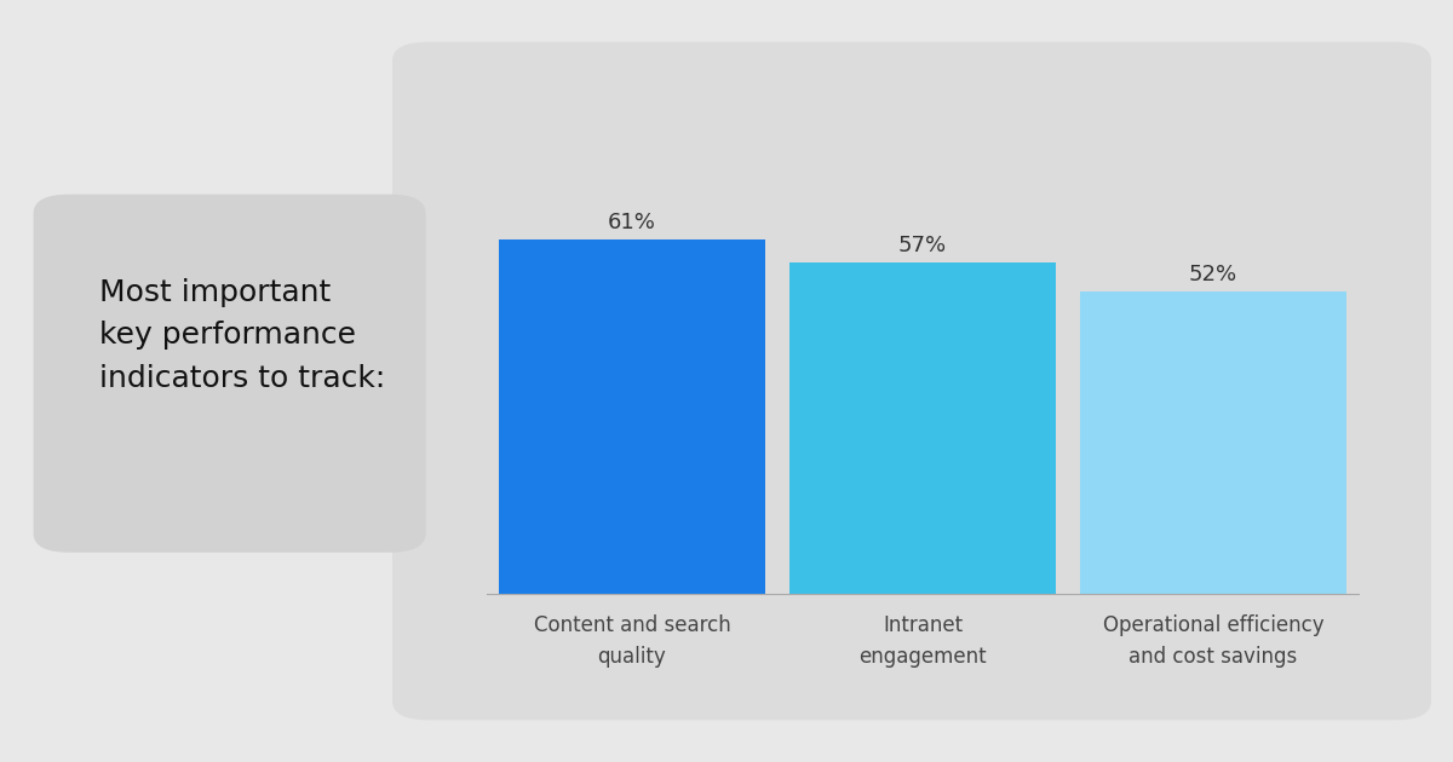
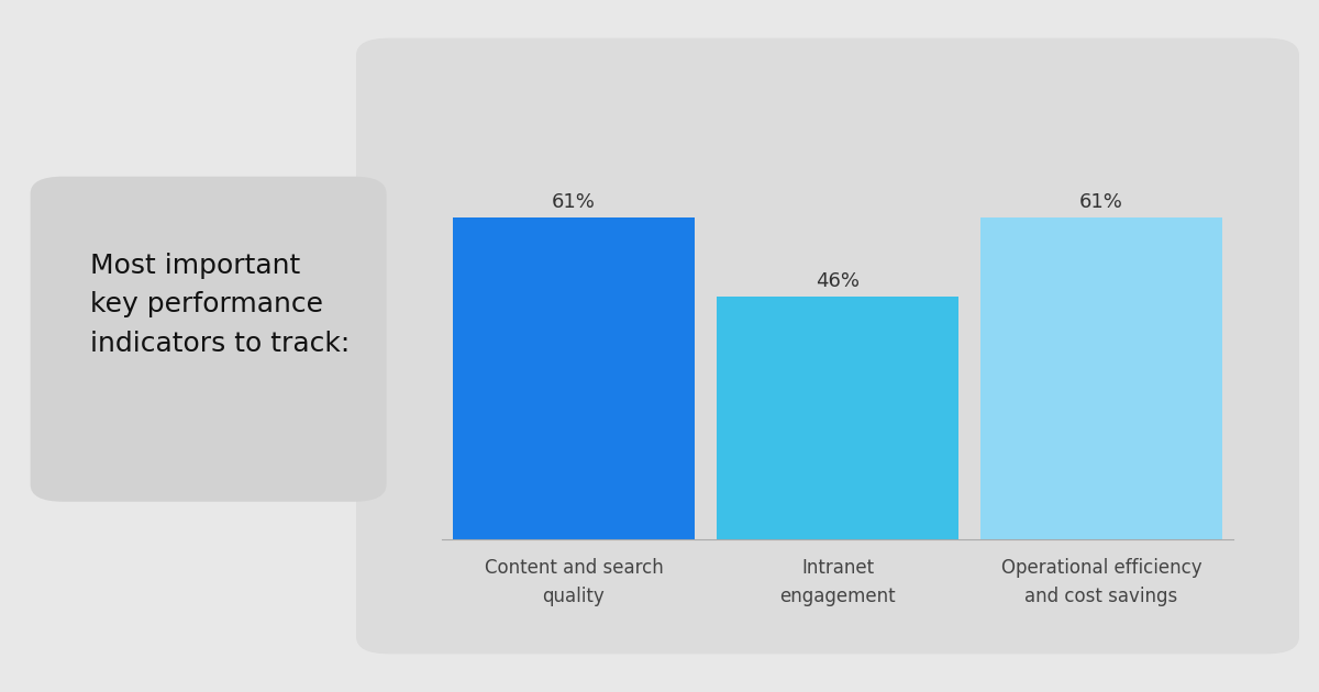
Intranet engagement: 57% -> 46%
Operational efficiency and cost savings: 52% -> 61%
